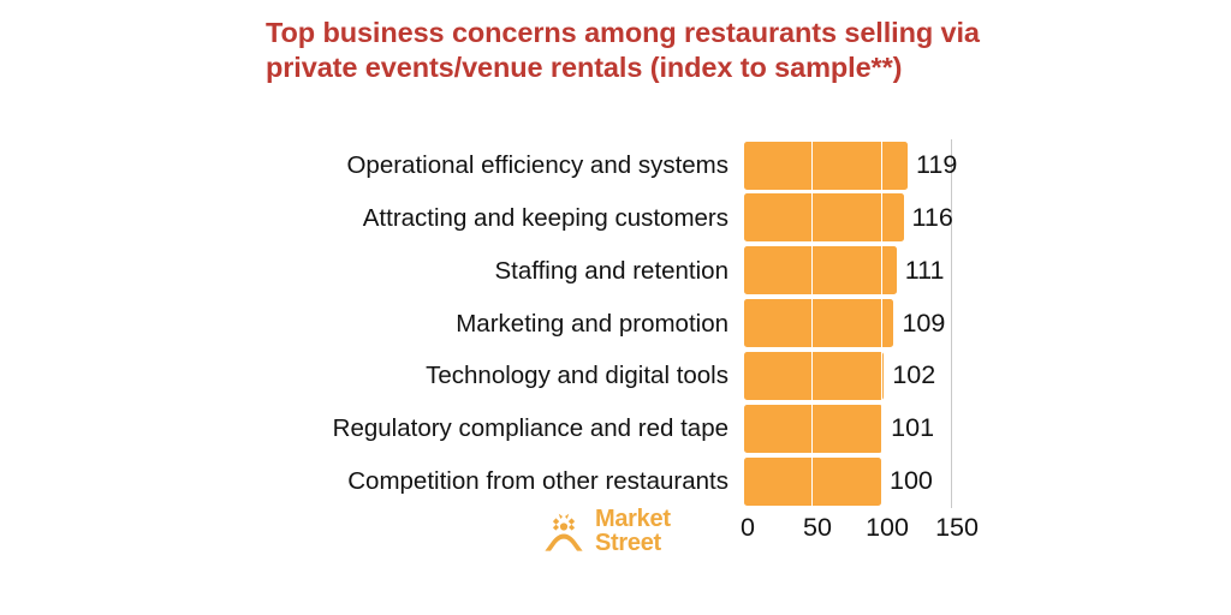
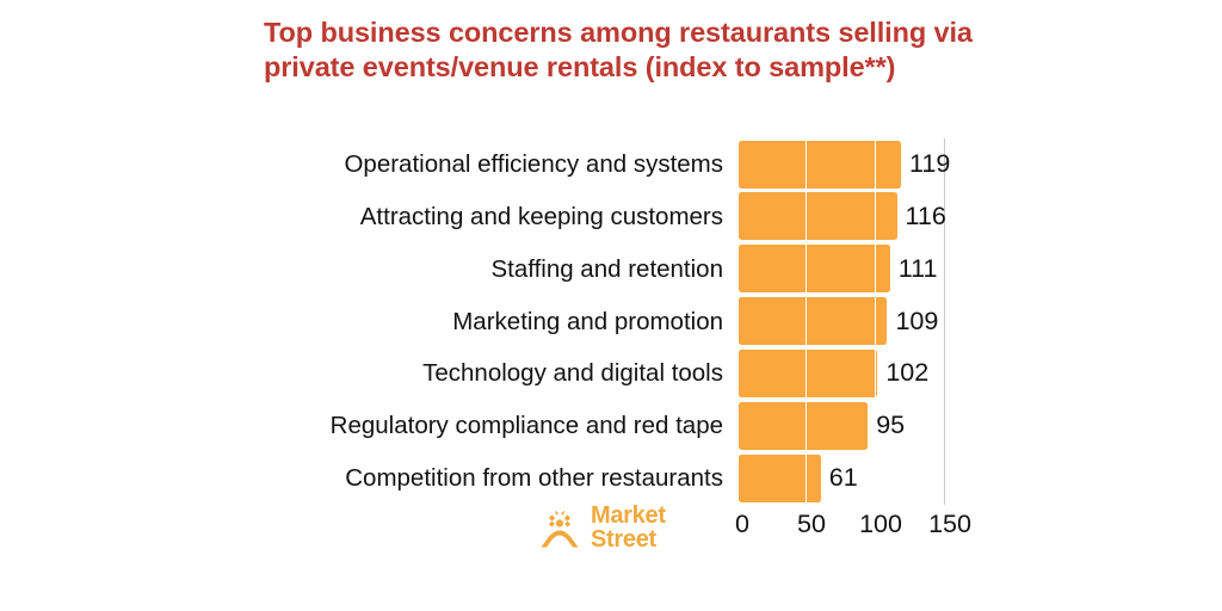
Regulatory compliance and red tape: 101 -> 95
Competition from other restaurants: 100 -> 61
